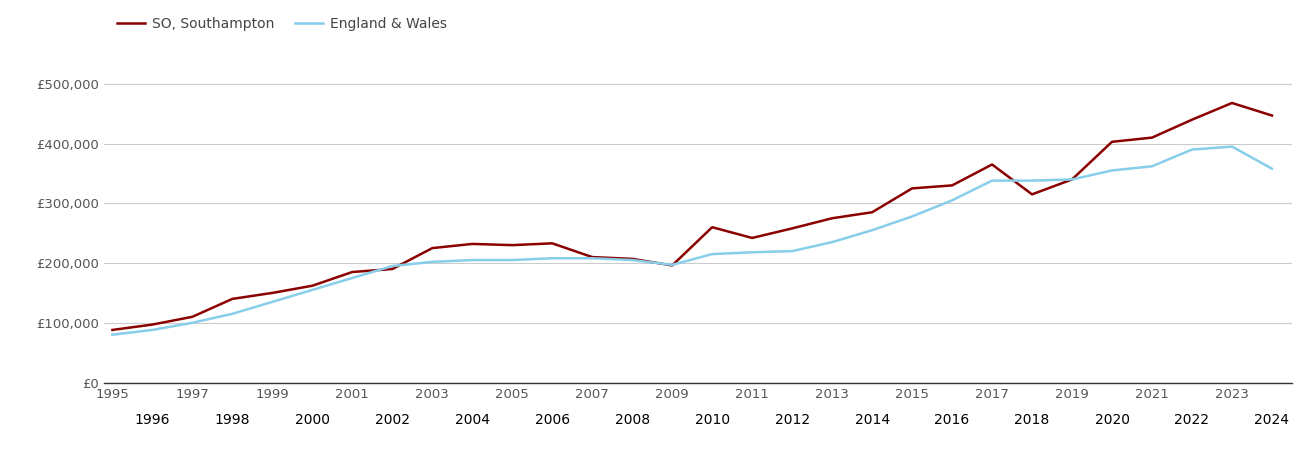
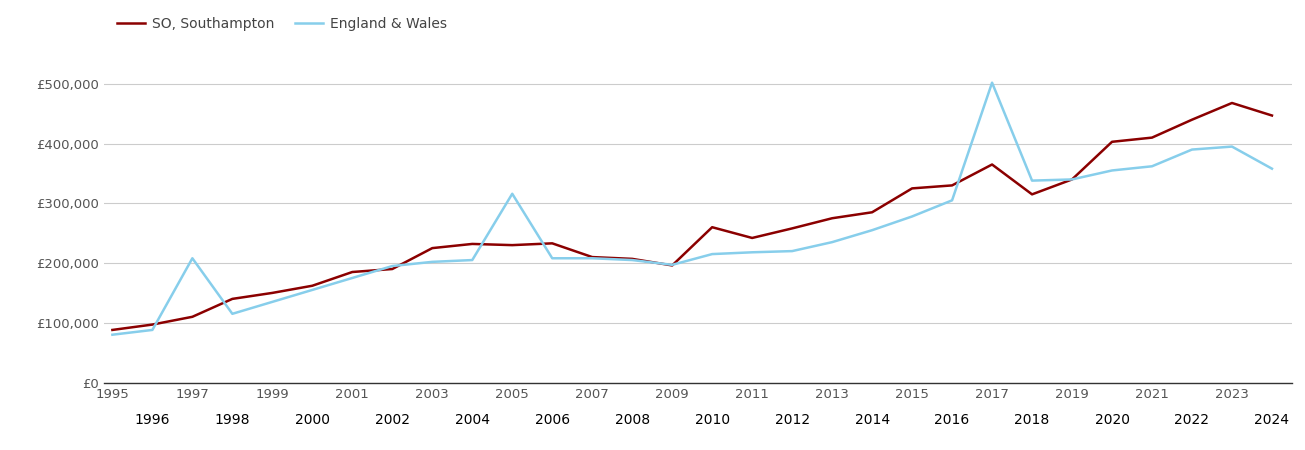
England & Wales/1997: £100,000 -> £208,000
England & Wales/2005: £205,000 -> £316,000
England & Wales/2017: £338,000 -> £502,000
